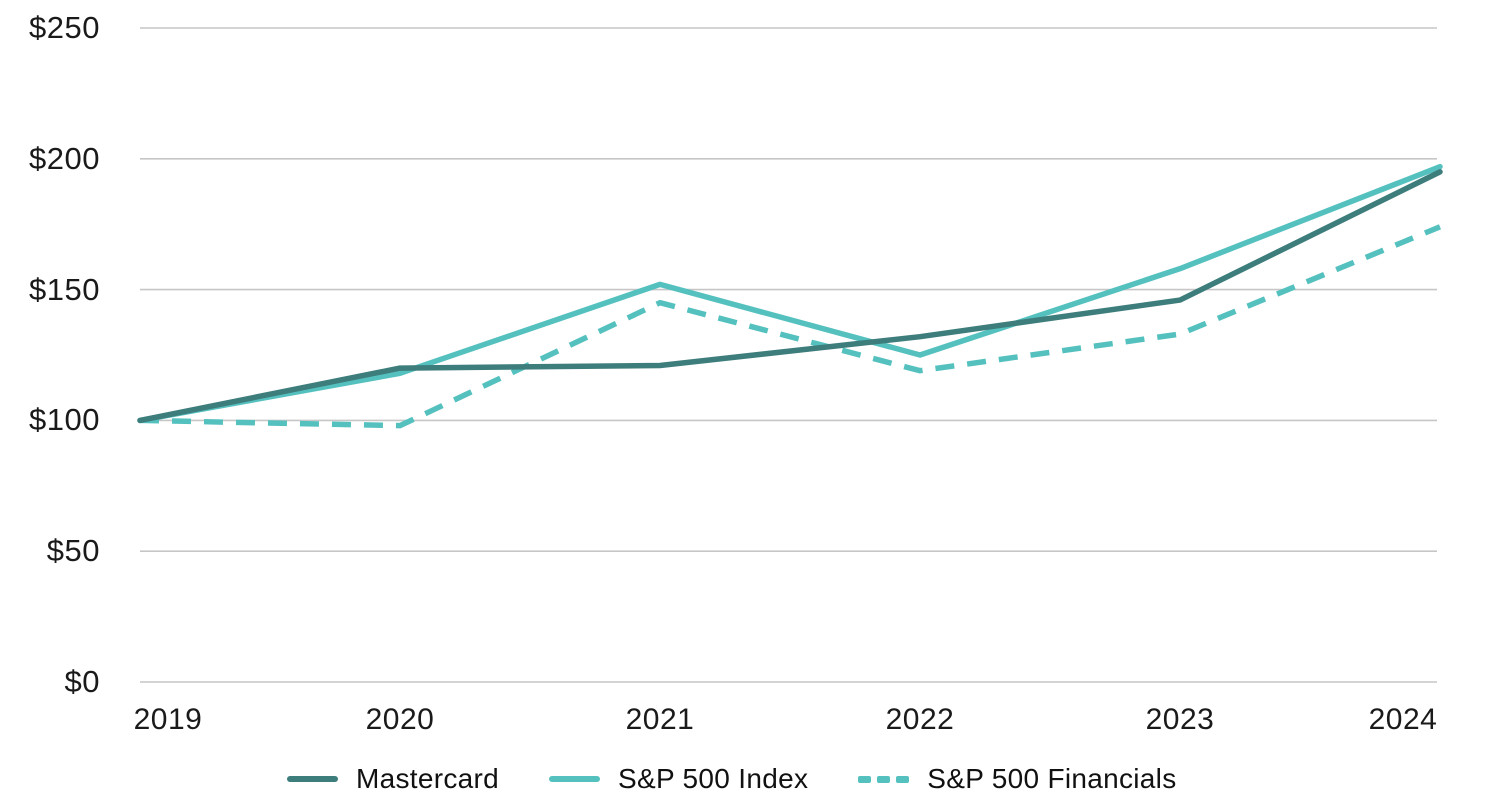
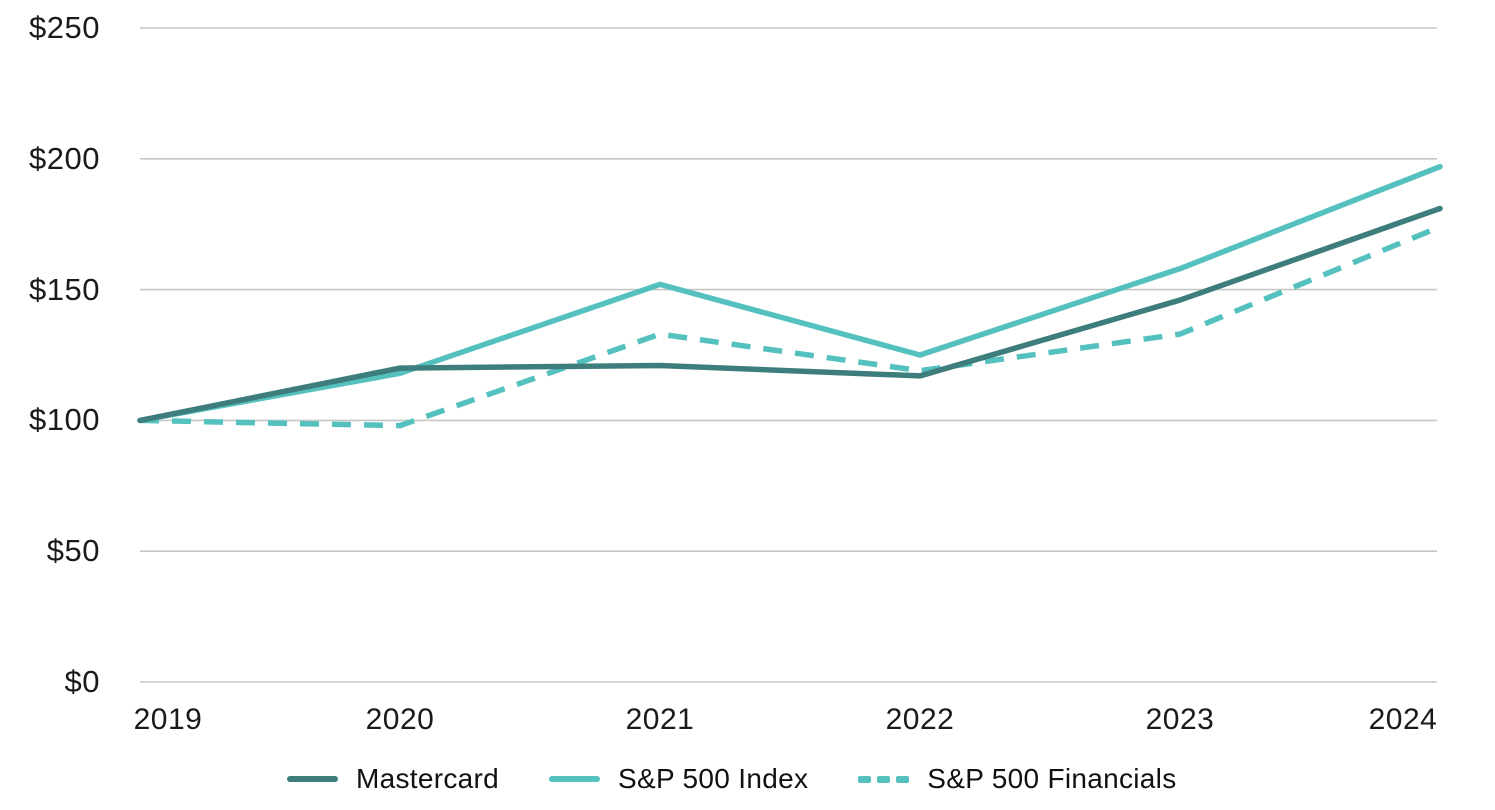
S&P 500 Financials/2021: $145 -> $133
Mastercard/2022: $132 -> $117
Mastercard/2024: $195 -> $181
